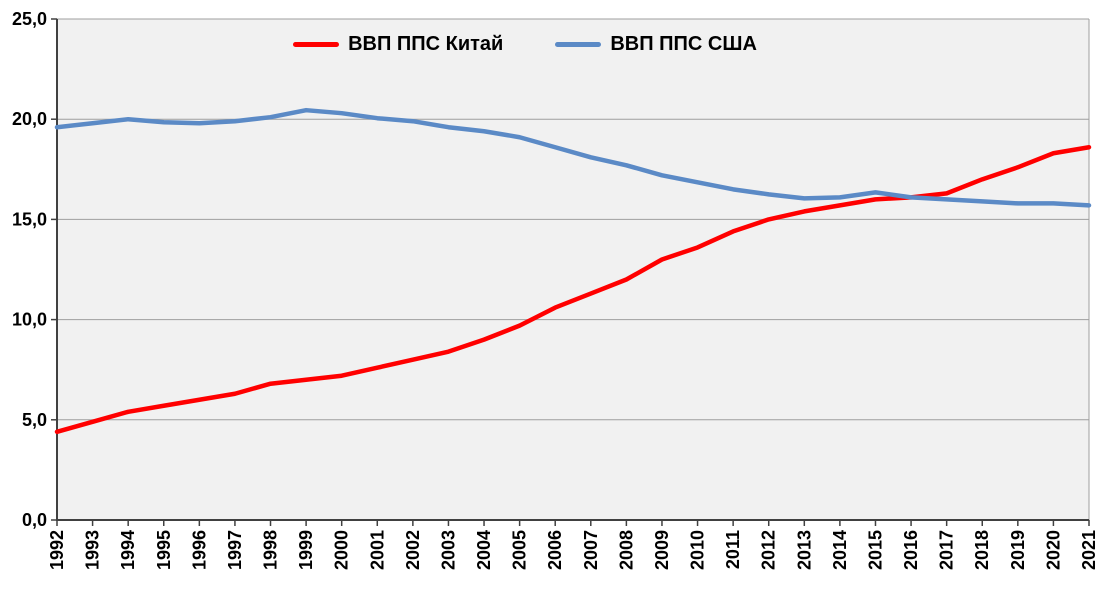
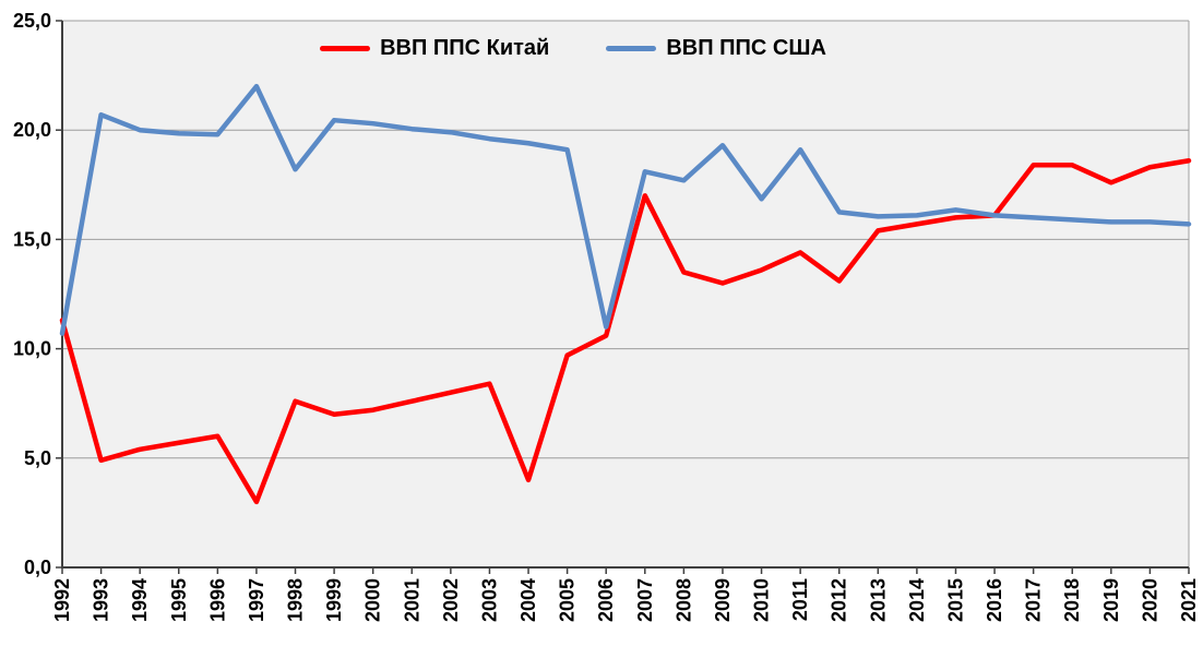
ВВП ППС Китай/1992: 4,4 -> 11,3
ВВП ППС США/1992: 19,6 -> 10,7
ВВП ППС США/1993: 19,8 -> 20,7
ВВП ППС Китай/1997: 6,3 -> 3,0
ВВП ППС США/1997: 19,9 -> 22,0
ВВП ППС Китай/1998: 6,8 -> 7,6
ВВП ППС США/1998: 20,1 -> 18,2
ВВП ППС Китай/2004: 9,0 -> 4,0
ВВП ППС США/2006: 18,6 -> 11,0
ВВП ППС Китай/2007: 11,3 -> 17,0
ВВП ППС Китай/2008: 12,0 -> 13,5
ВВП ППС США/2009: 17,2 -> 19,3
ВВП ППС США/2011: 16,5 -> 19,1
ВВП ППС Китай/2012: 15,0 -> 13,1
ВВП ППС Китай/2017: 16,3 -> 18,4
ВВП ППС Китай/2018: 17,0 -> 18,4
